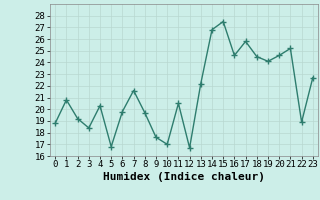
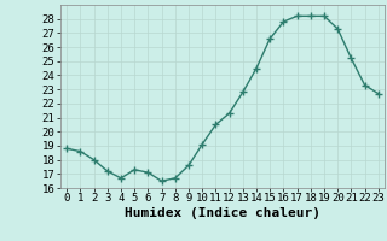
1: 20.8 -> 18.6
2: 19.2 -> 18.0
3: 18.4 -> 17.2
4: 20.3 -> 16.7
5: 16.8 -> 17.3
6: 19.8 -> 17.1
7: 21.6 -> 16.5
8: 19.7 -> 16.7
10: 17.0 -> 19.1
12: 16.7 -> 21.3
13: 22.2 -> 22.8
14: 26.8 -> 24.5
15: 27.5 -> 26.6
16: 24.6 -> 27.8
17: 25.8 -> 28.2
18: 24.5 -> 28.2
19: 24.1 -> 28.2
20: 24.6 -> 27.3
22: 18.9 -> 23.3
